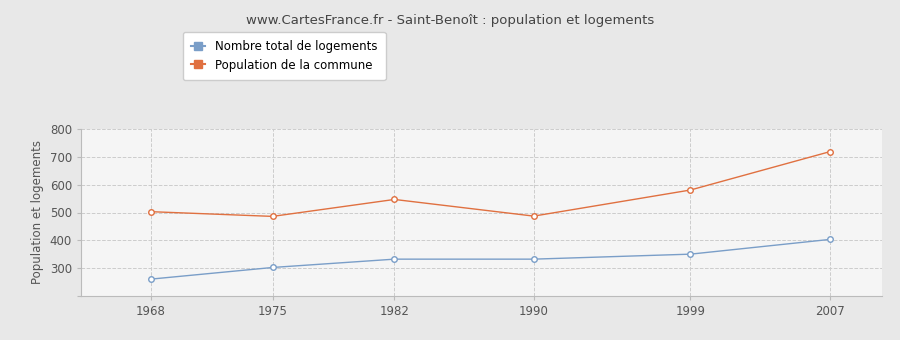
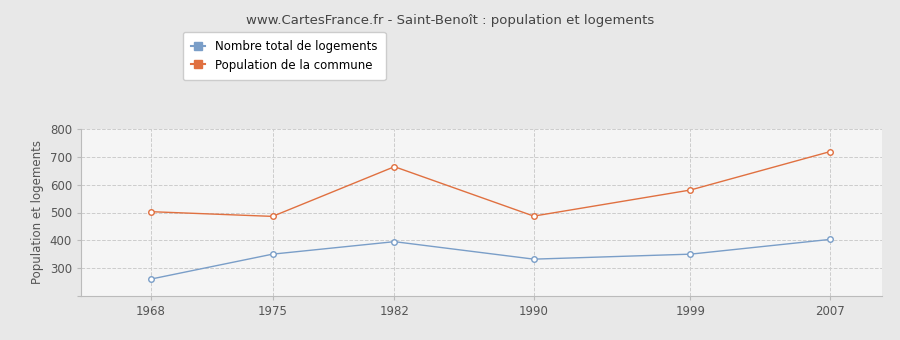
Nombre total de logements/1975: 302 -> 350
Nombre total de logements/1982: 332 -> 395
Population de la commune/1982: 547 -> 665
